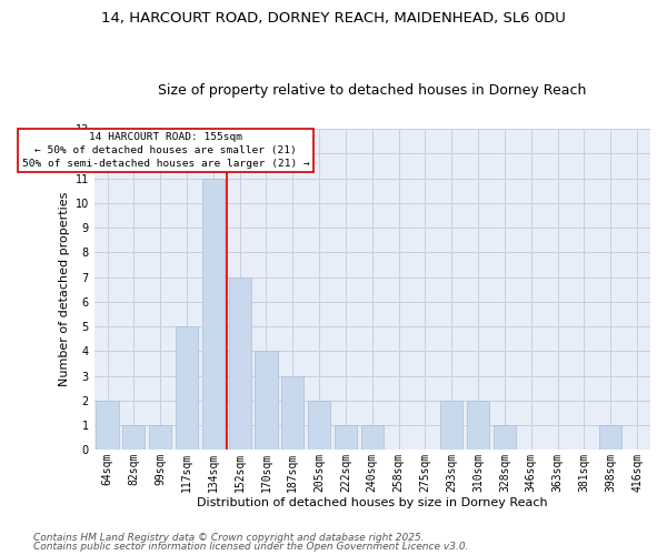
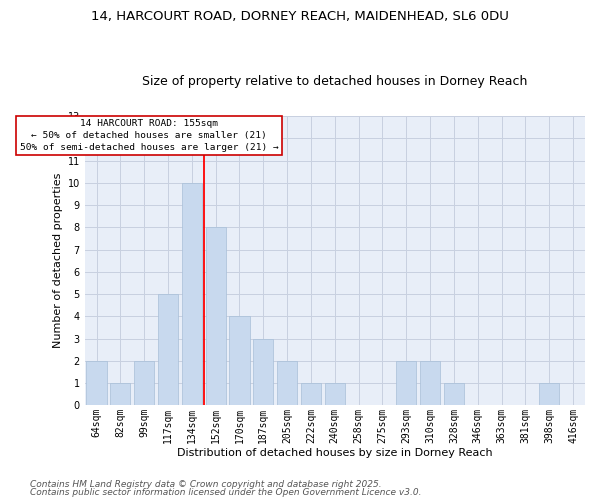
99sqm: 1 -> 2
134sqm: 11 -> 10
152sqm: 7 -> 8
